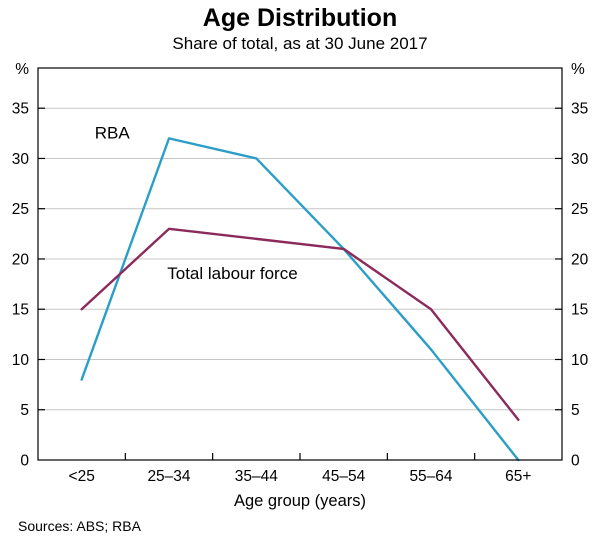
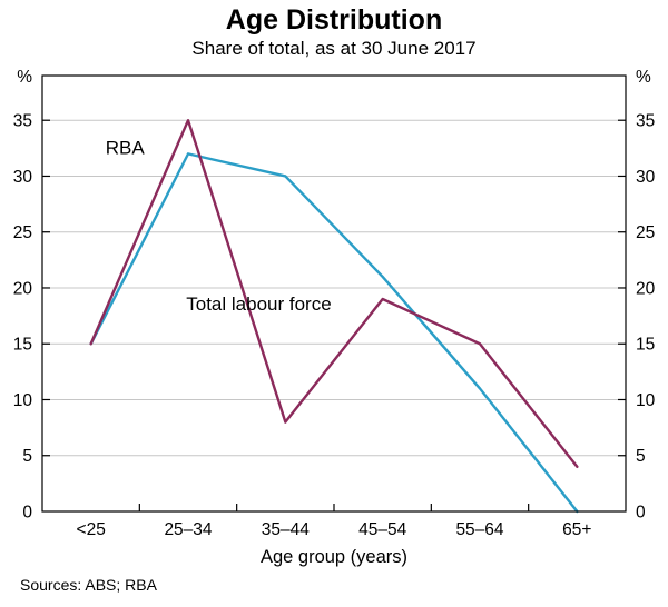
RBA/<25: 8 -> 15
Total labour force/25–34: 23 -> 35
Total labour force/35–44: 22 -> 8
Total labour force/45–54: 21 -> 19
